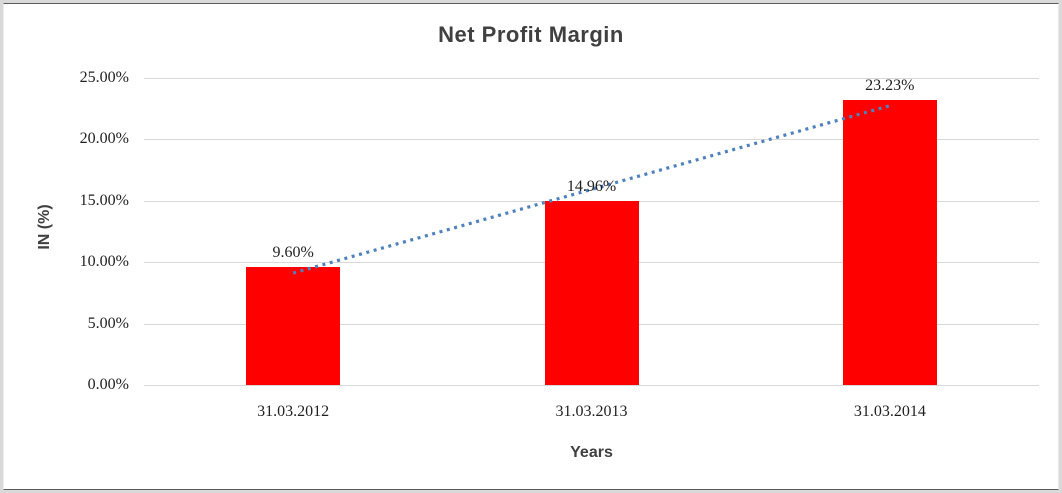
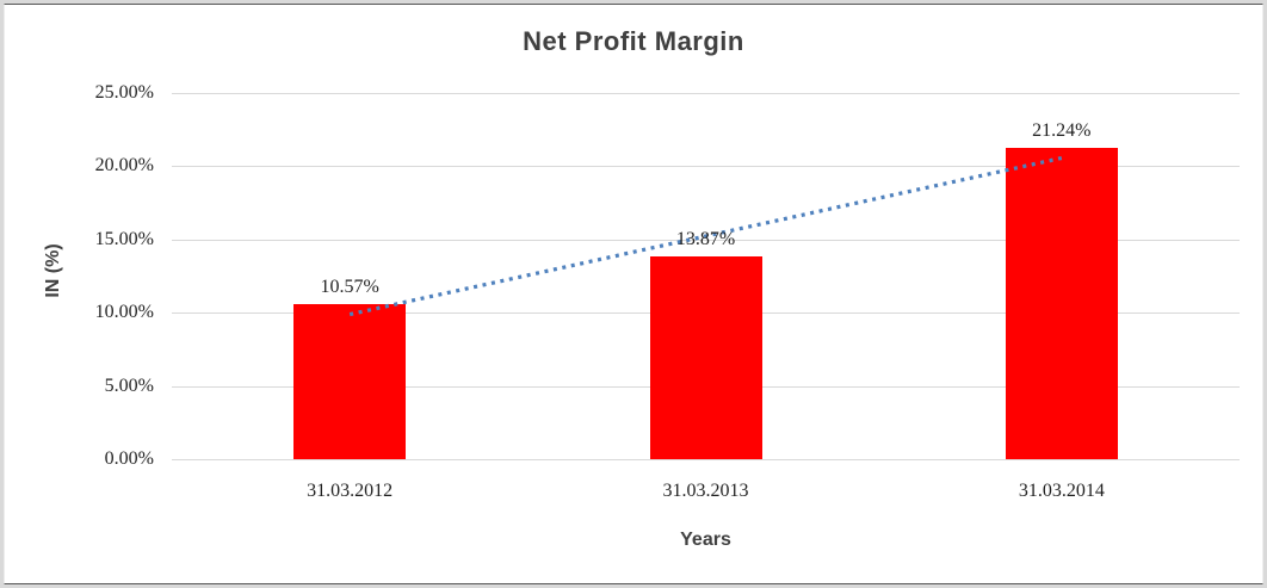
31.03.2012: 9.60% -> 10.57%
31.03.2013: 14.96% -> 13.87%
31.03.2014: 23.23% -> 21.24%
